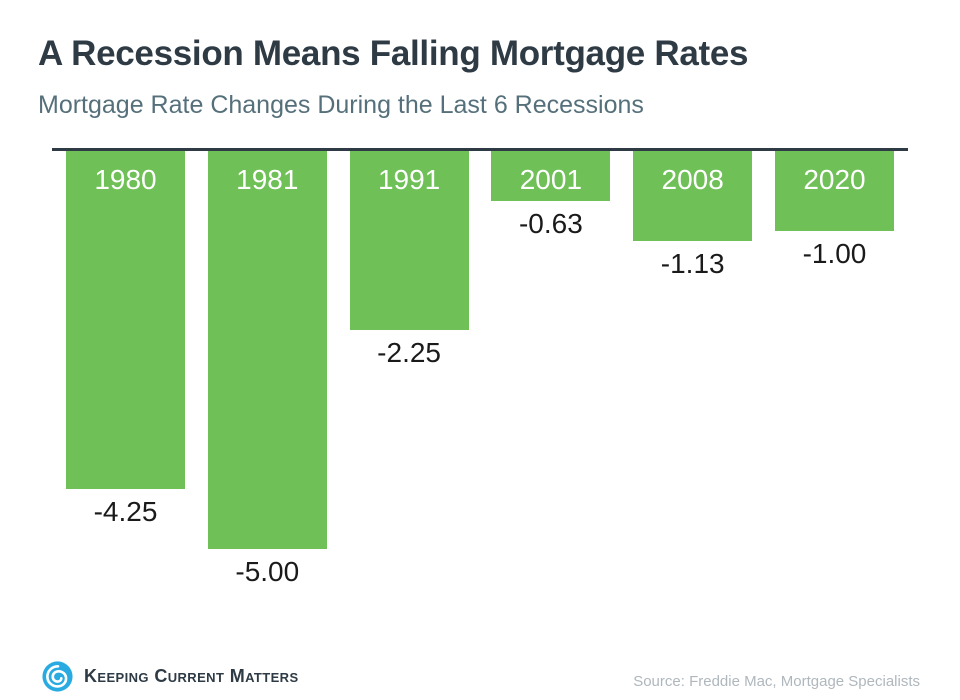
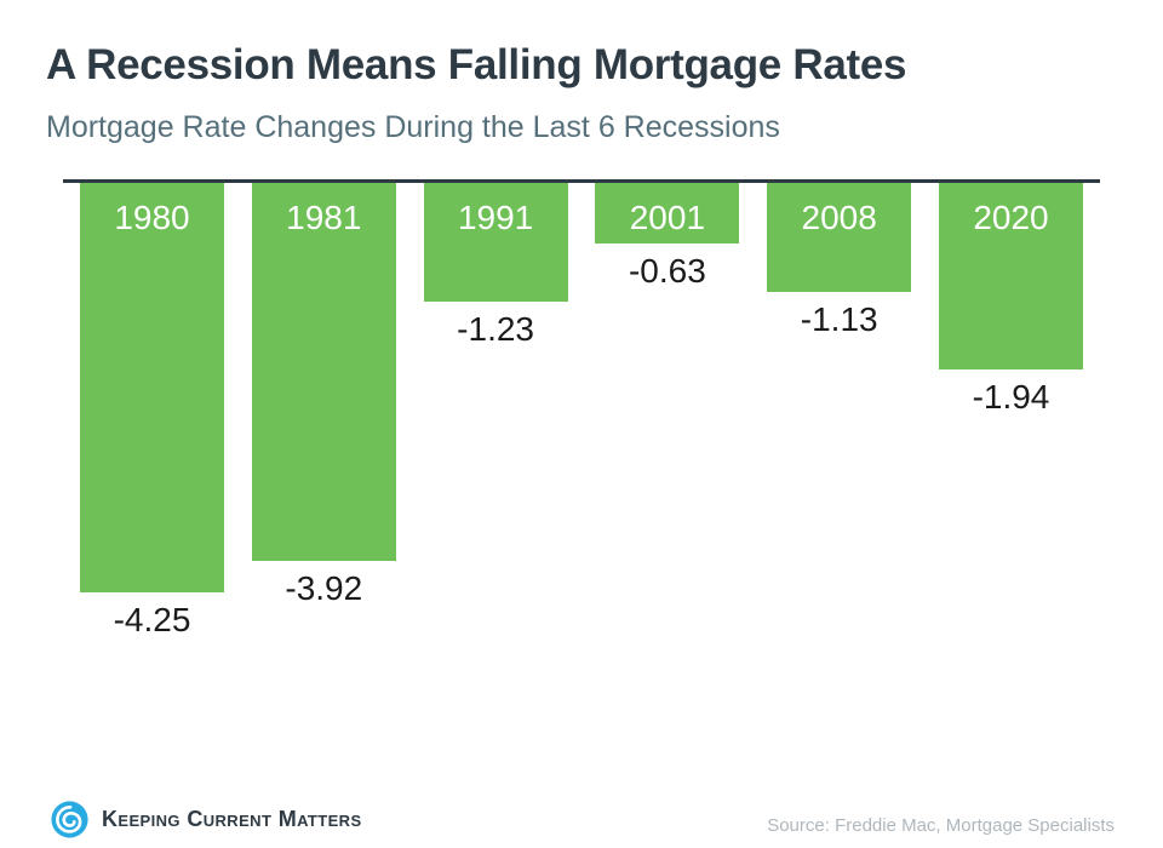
1981: -5.00 -> -3.92
1991: -2.25 -> -1.23
2020: -1.00 -> -1.94
